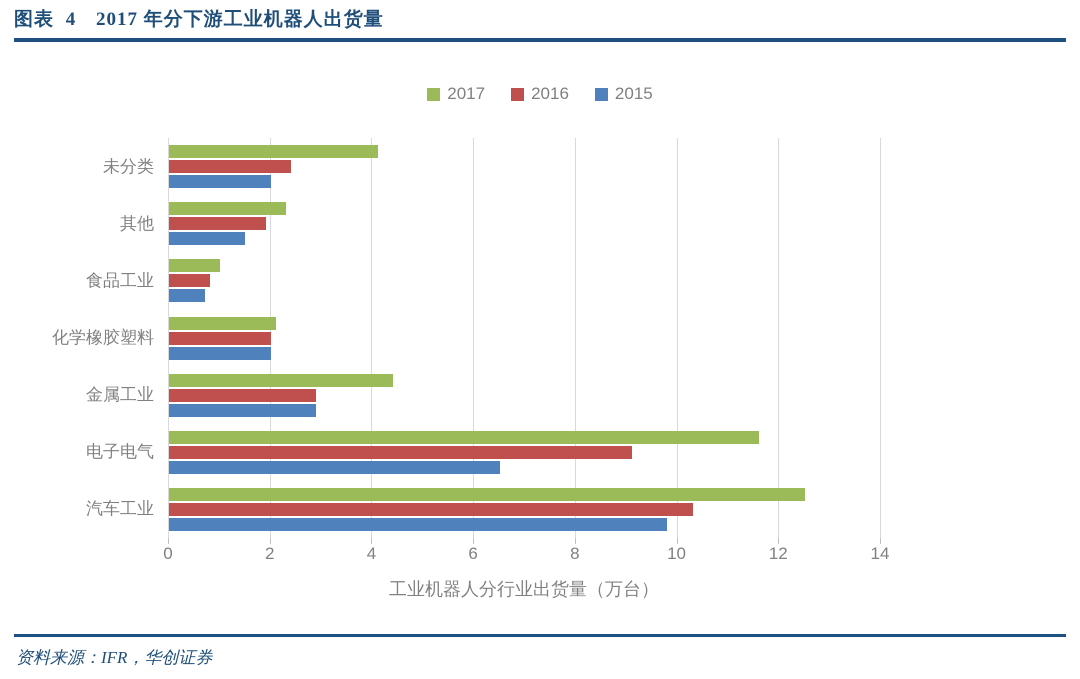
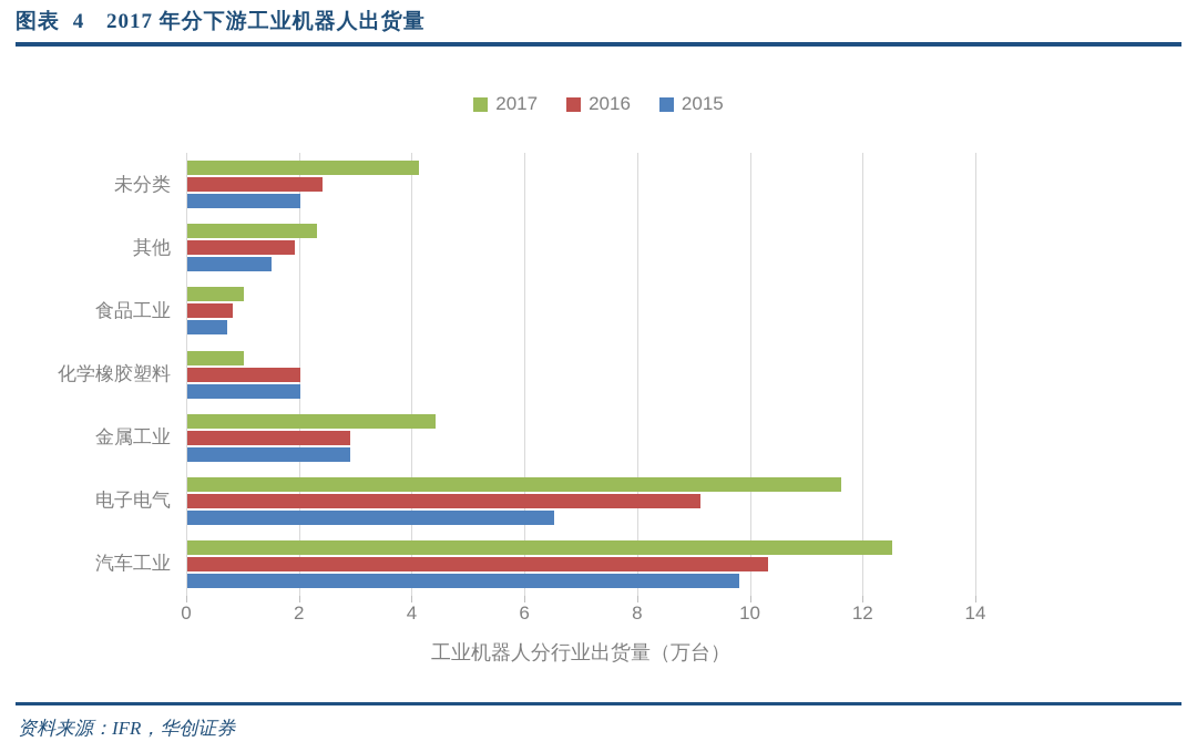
2017/化学橡胶塑料: 2.1 -> 1.0
